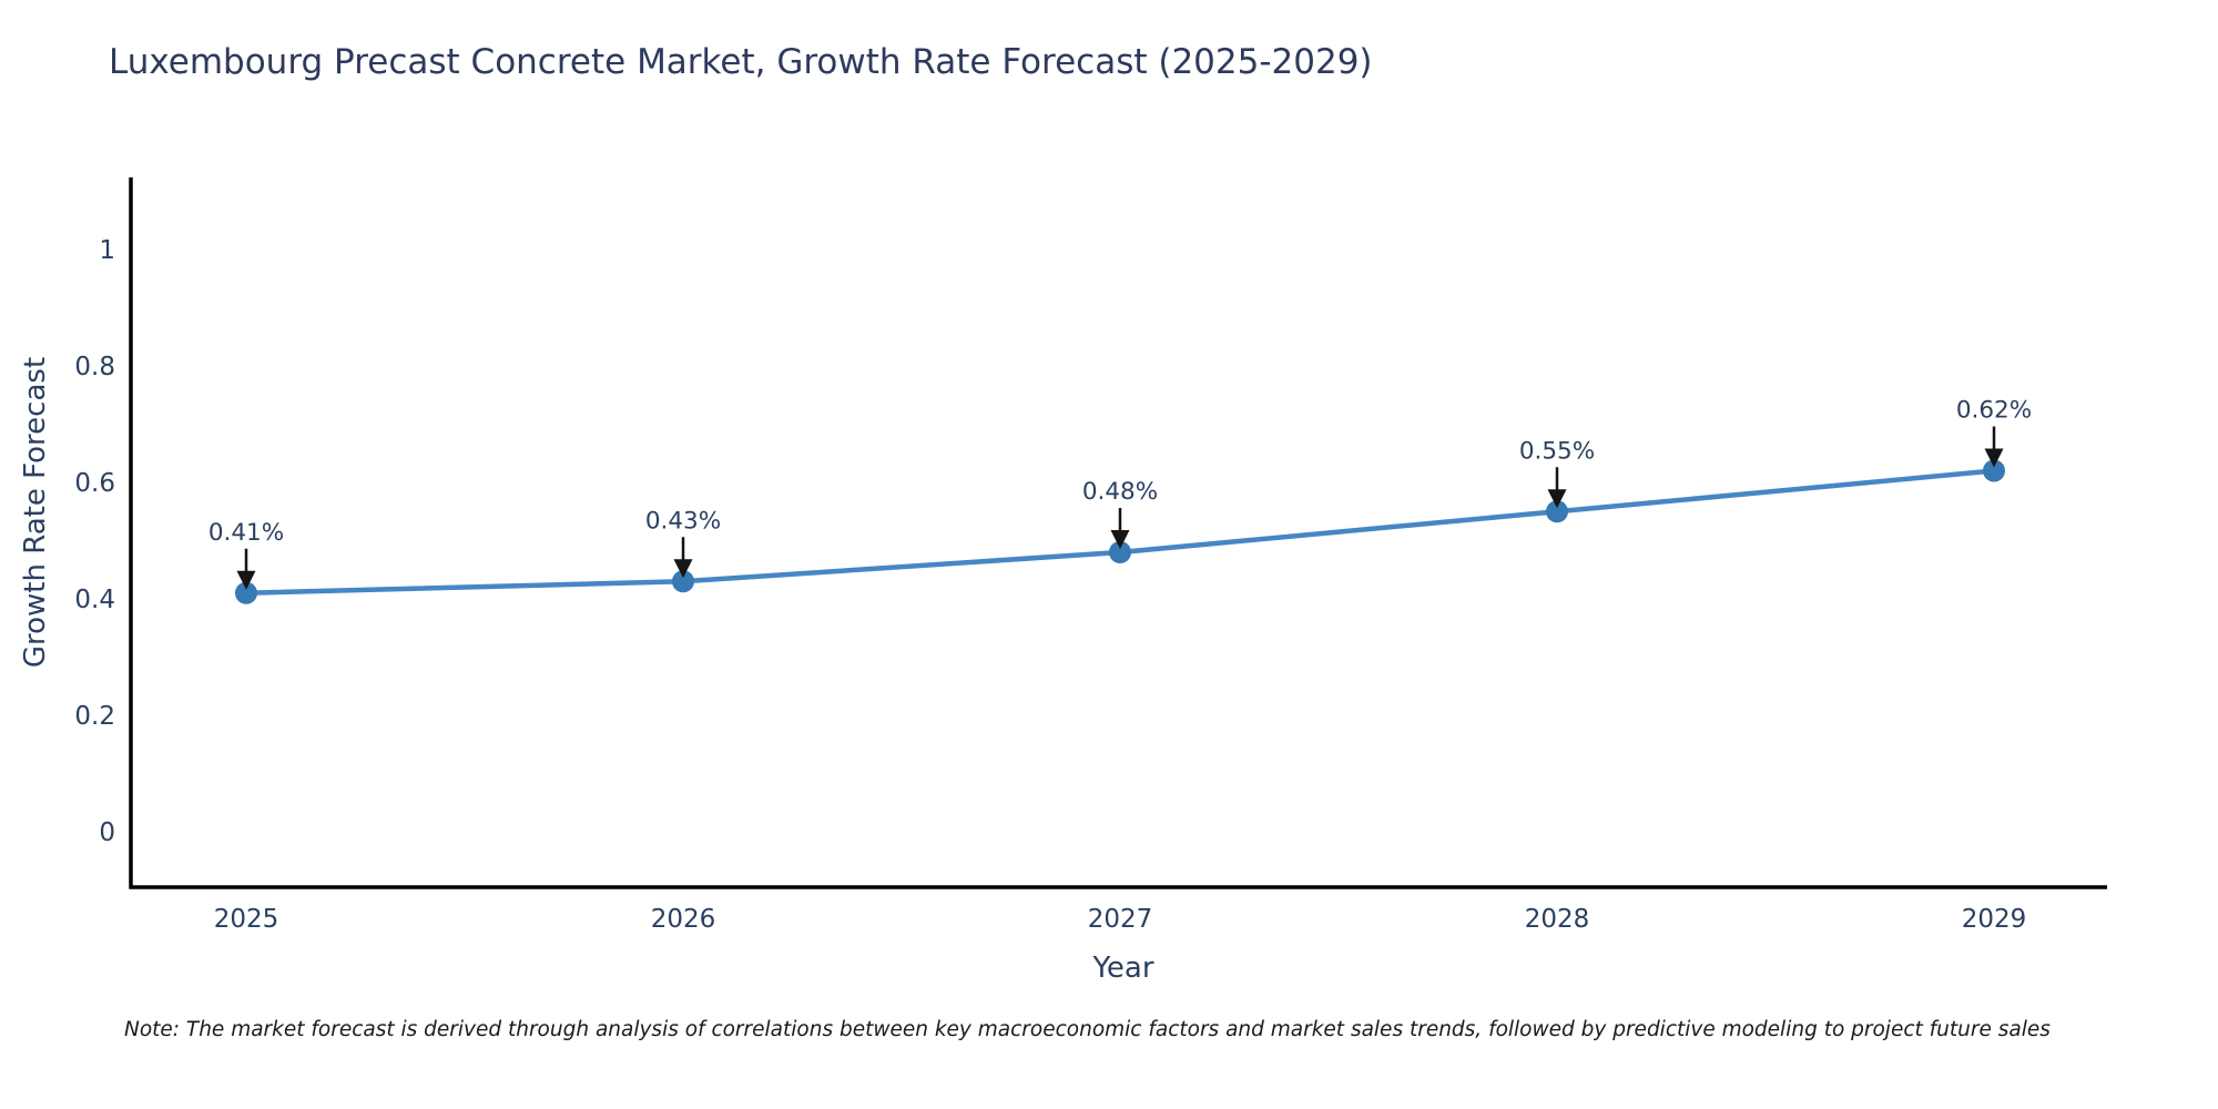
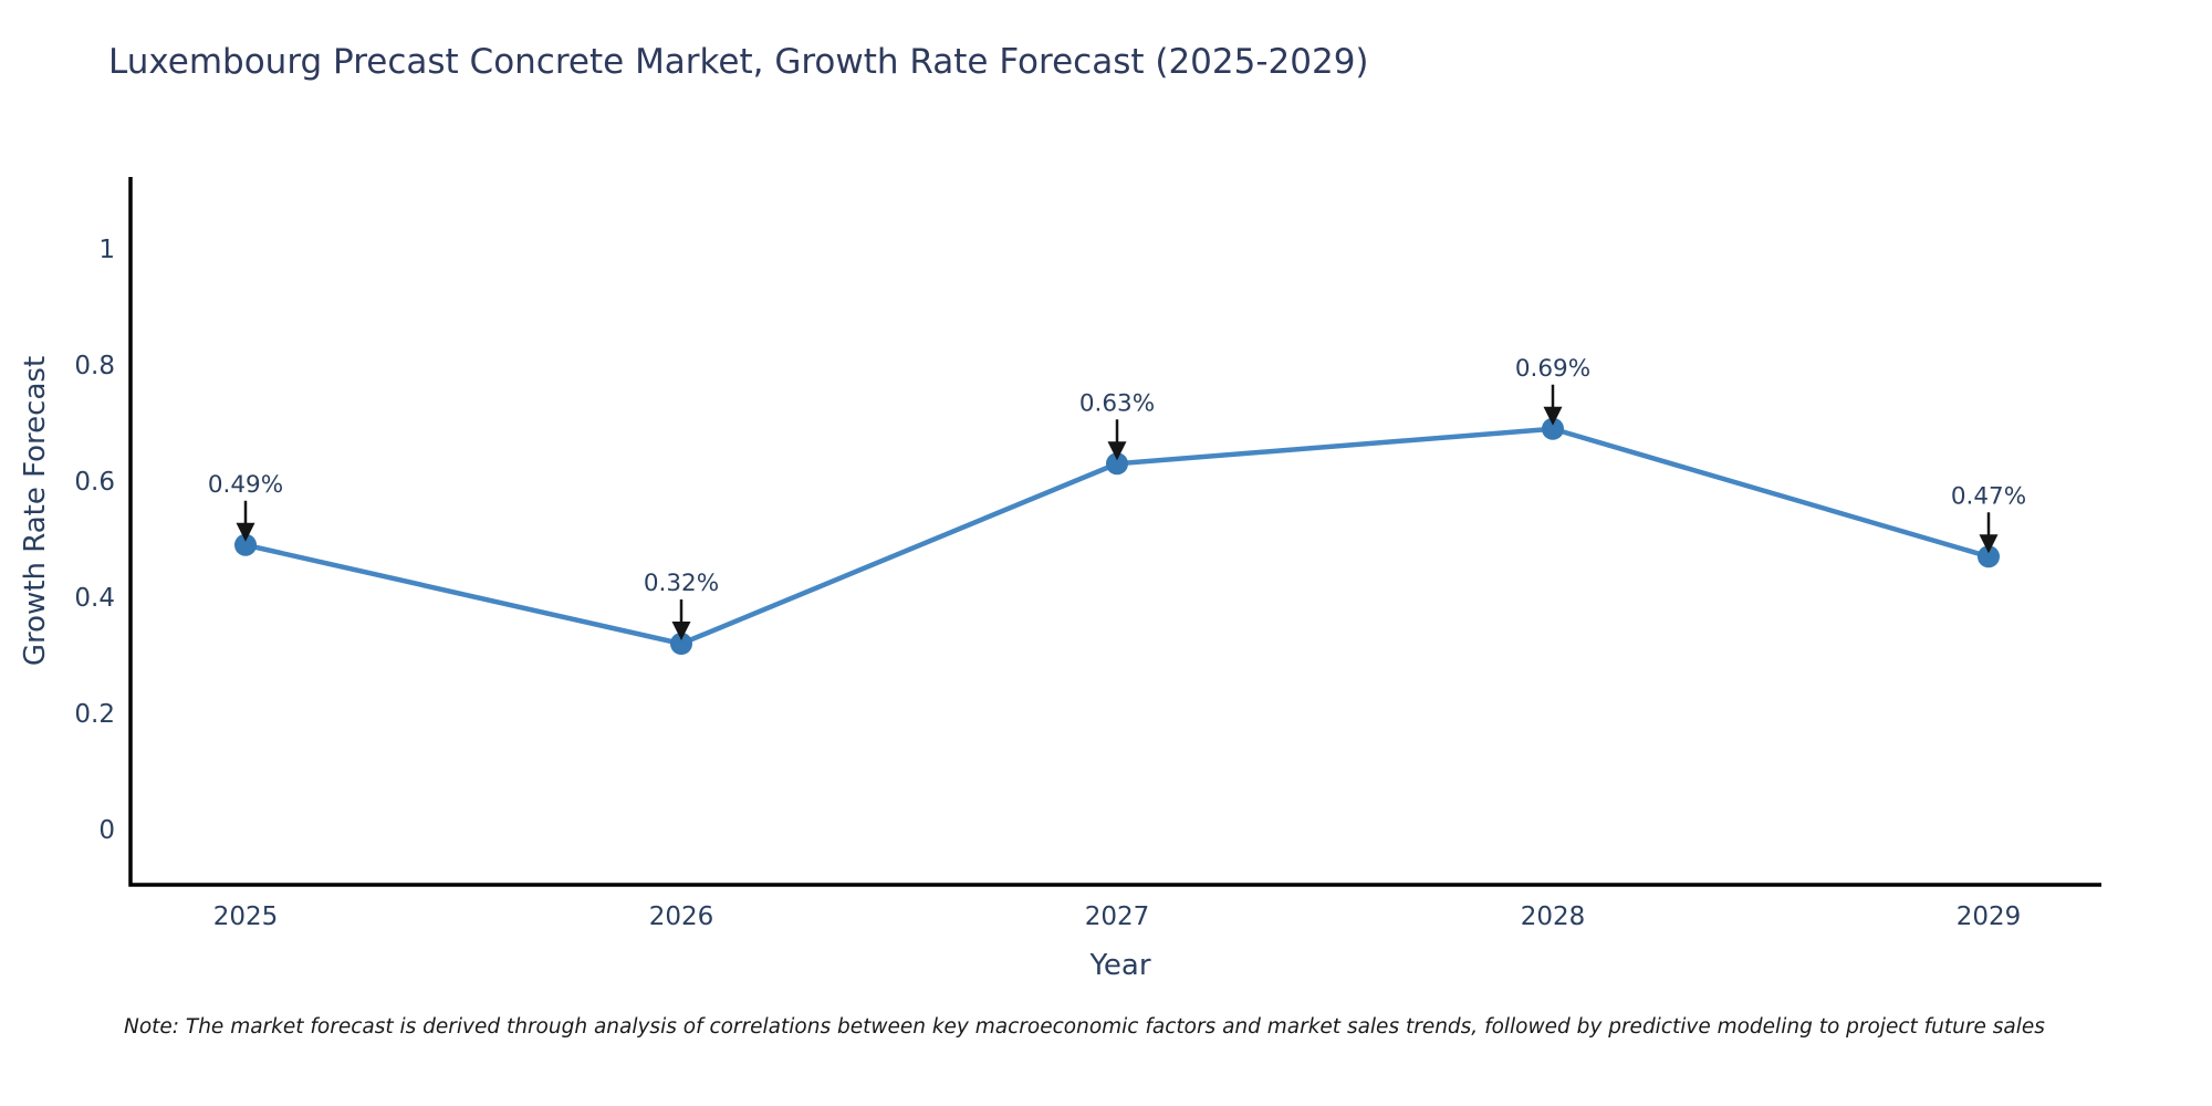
2025: 0.41% -> 0.49%
2026: 0.43% -> 0.32%
2027: 0.48% -> 0.63%
2028: 0.55% -> 0.69%
2029: 0.62% -> 0.47%
